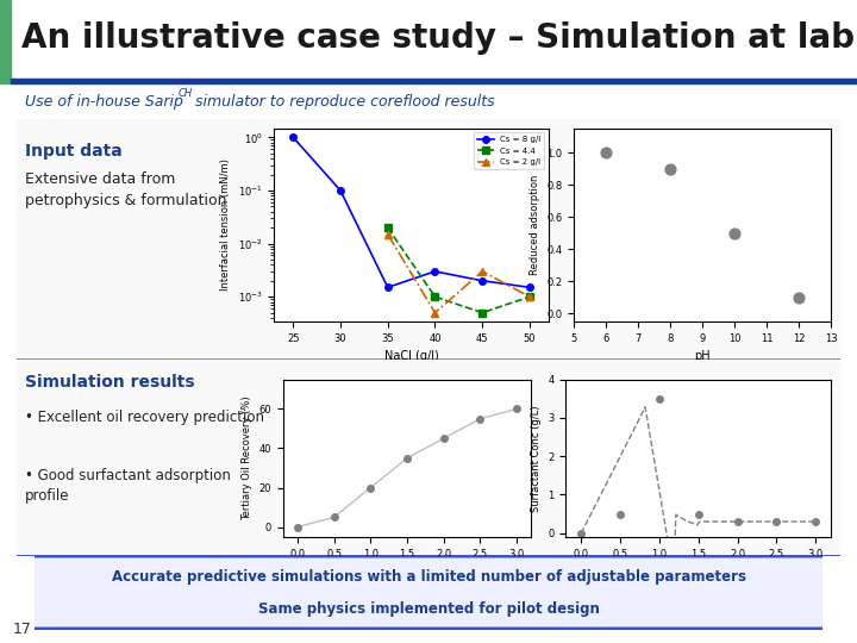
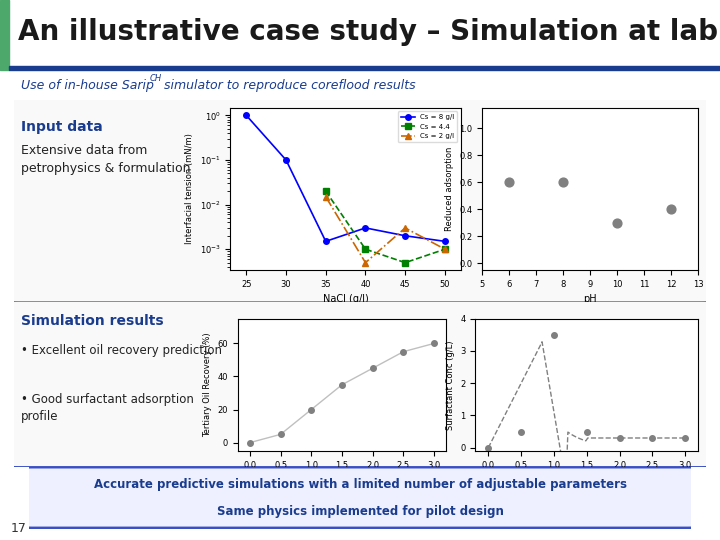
6: 1.0 -> 0.6
8: 0.9 -> 0.6
10: 0.5 -> 0.3
12: 0.1 -> 0.4
